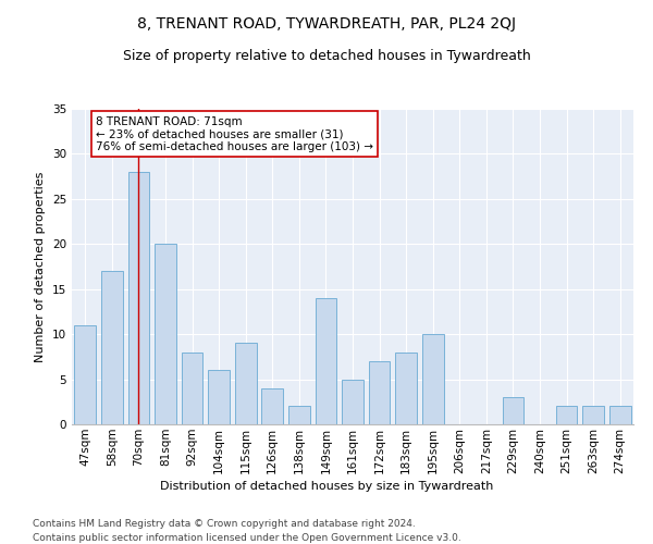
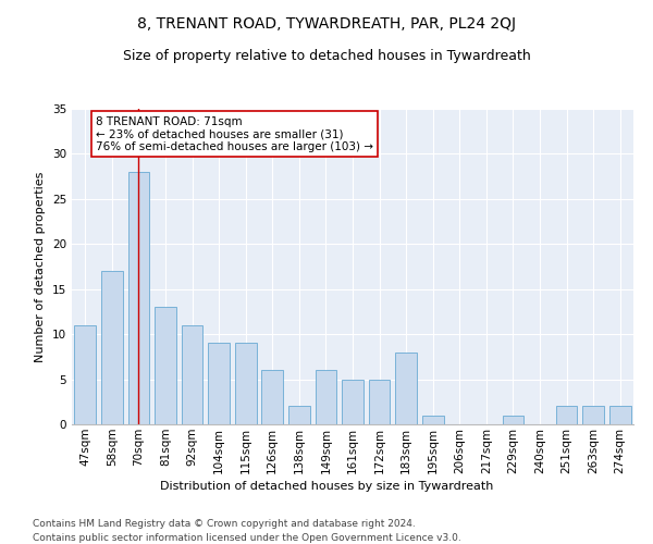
81sqm: 20 -> 13
92sqm: 8 -> 11
104sqm: 6 -> 9
126sqm: 4 -> 6
149sqm: 14 -> 6
172sqm: 7 -> 5
195sqm: 10 -> 1
229sqm: 3 -> 1
